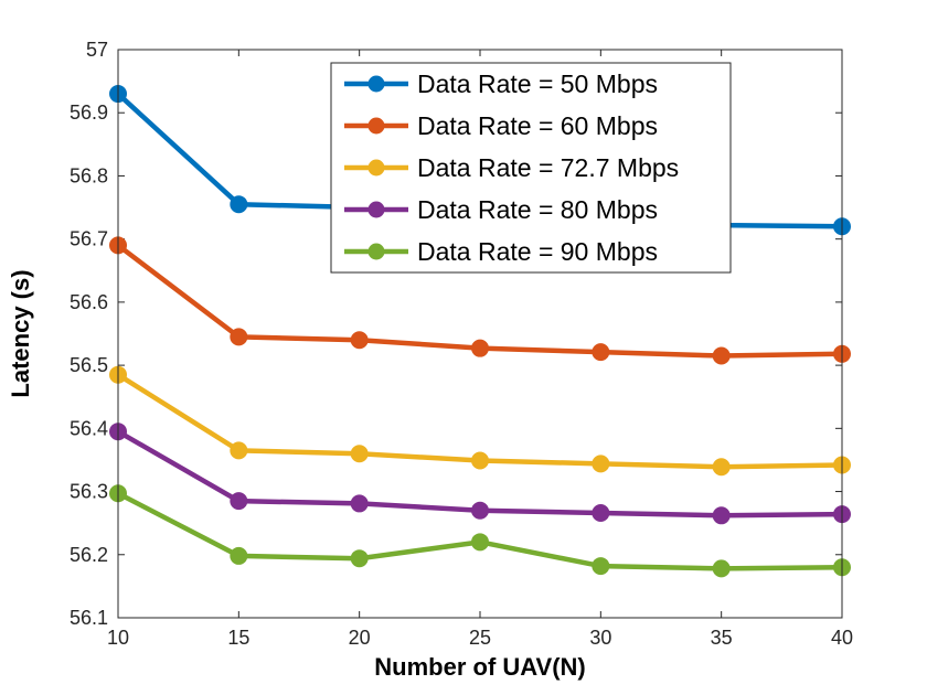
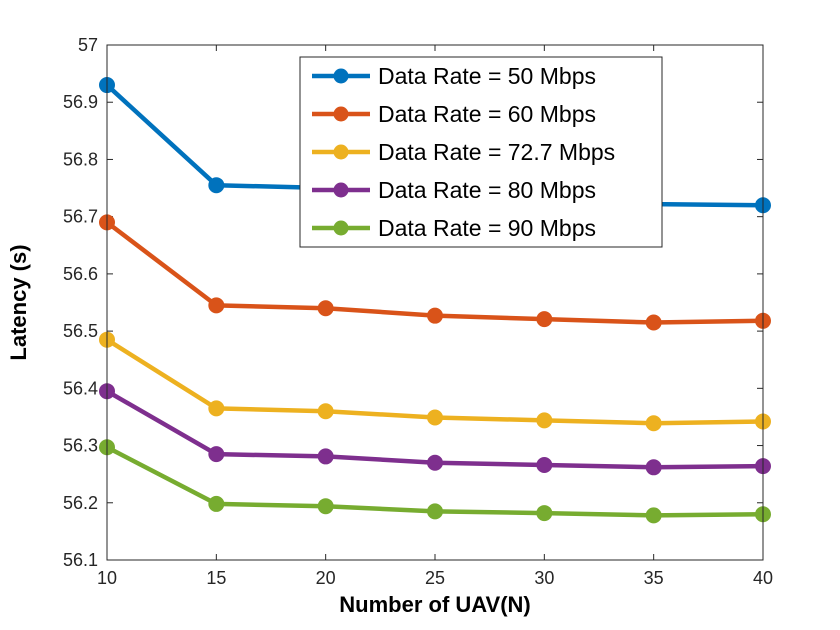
Data Rate = 90 Mbps/25: 56.22 -> 56.19
Data Rate = 50 Mbps/30: 56.76 -> 56.73
